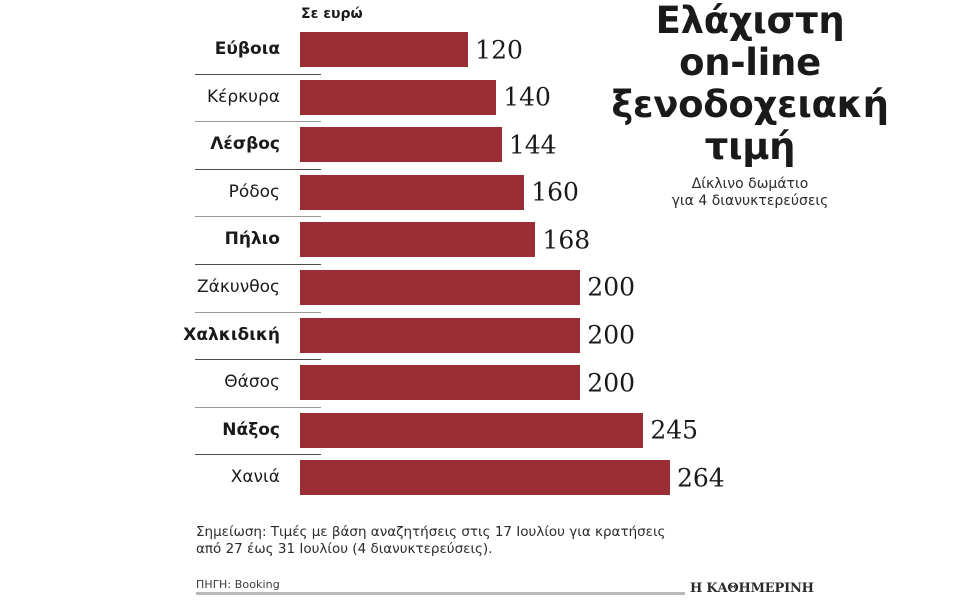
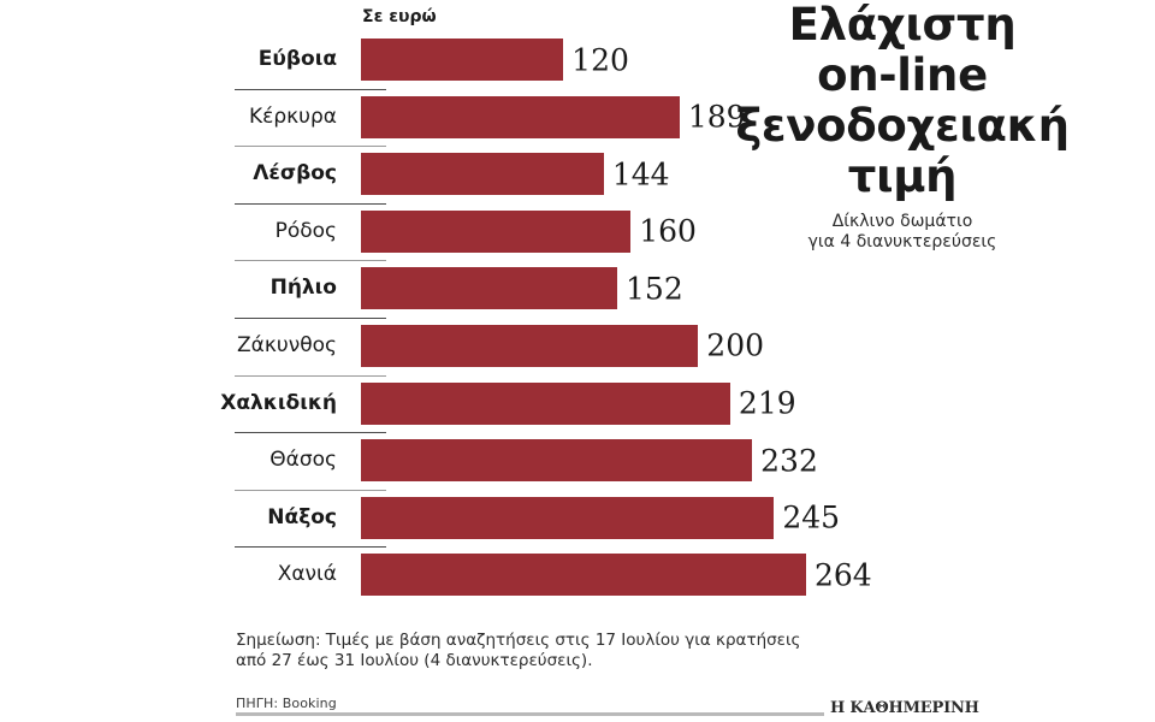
Κέρκυρα: 140 -> 189
Πήλιο: 168 -> 152
Χαλκιδική: 200 -> 219
Θάσος: 200 -> 232
